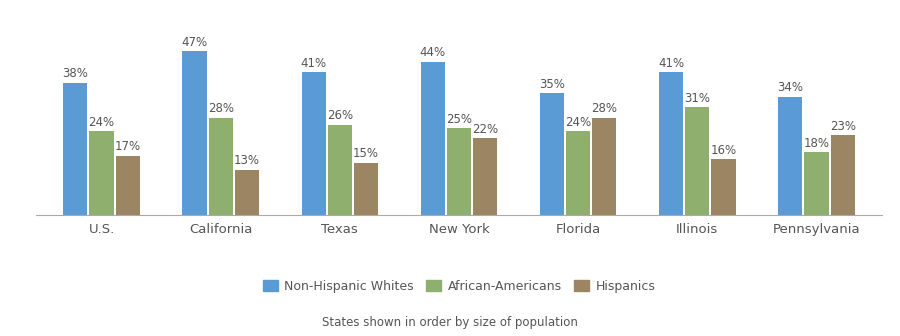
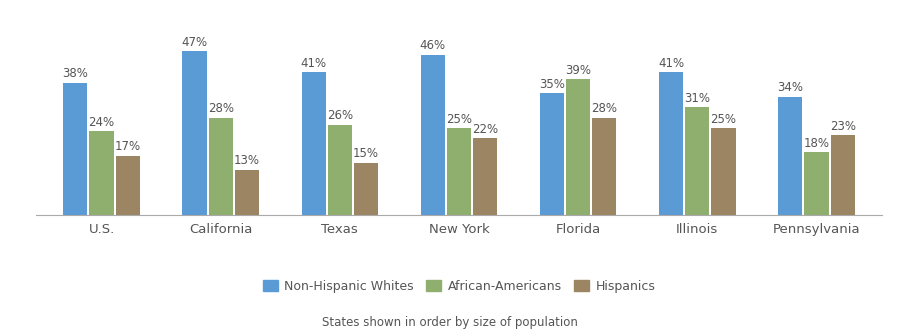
Non-Hispanic Whites/New York: 44% -> 46%
African-Americans/Florida: 24% -> 39%
Hispanics/Illinois: 16% -> 25%
